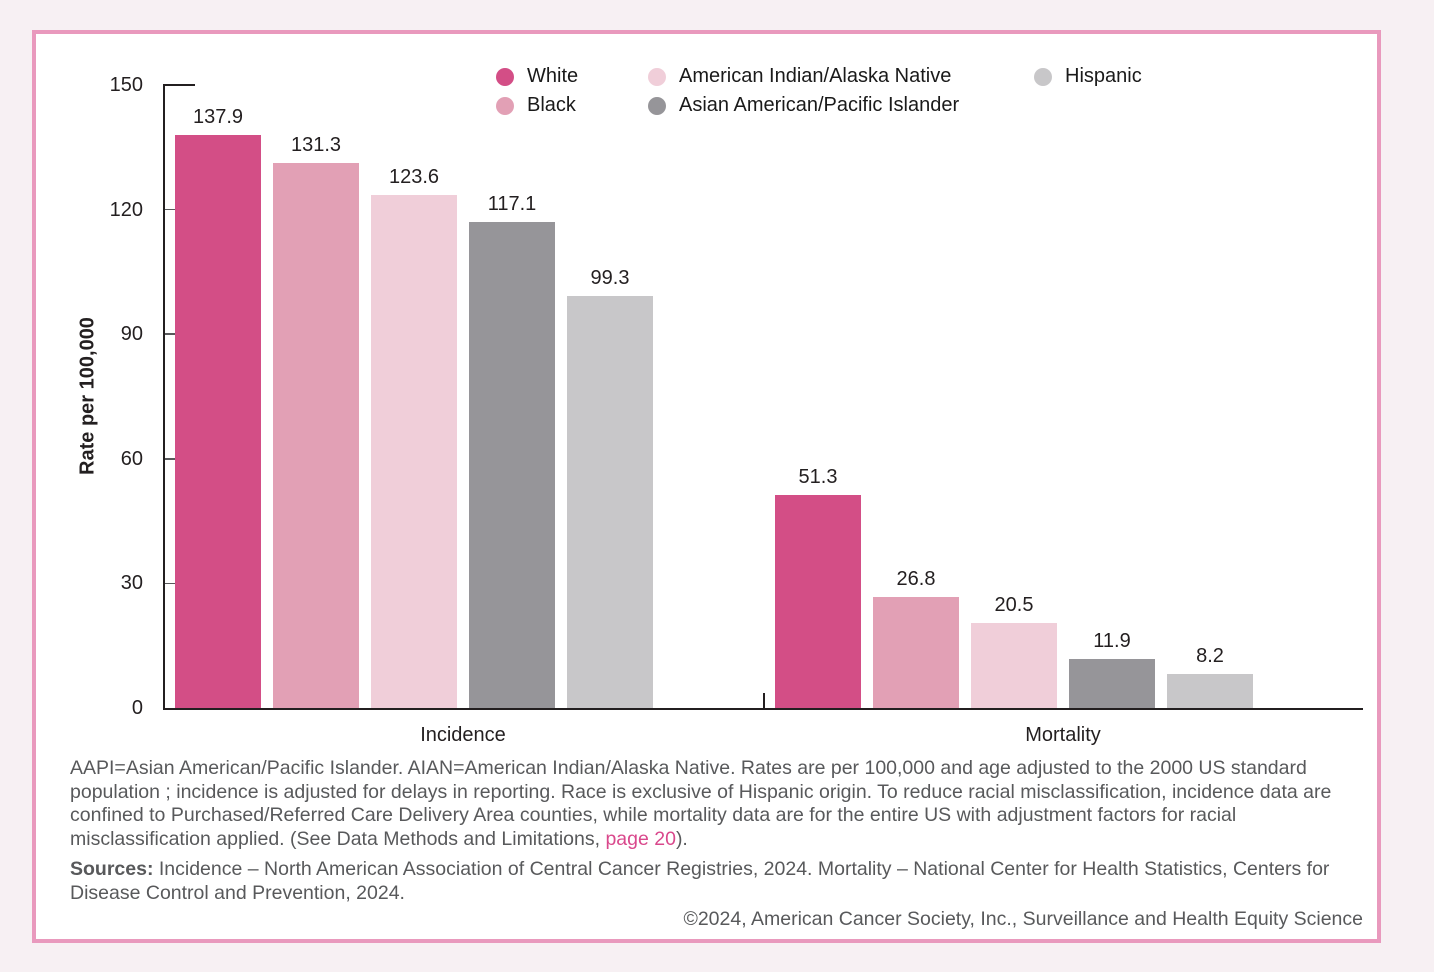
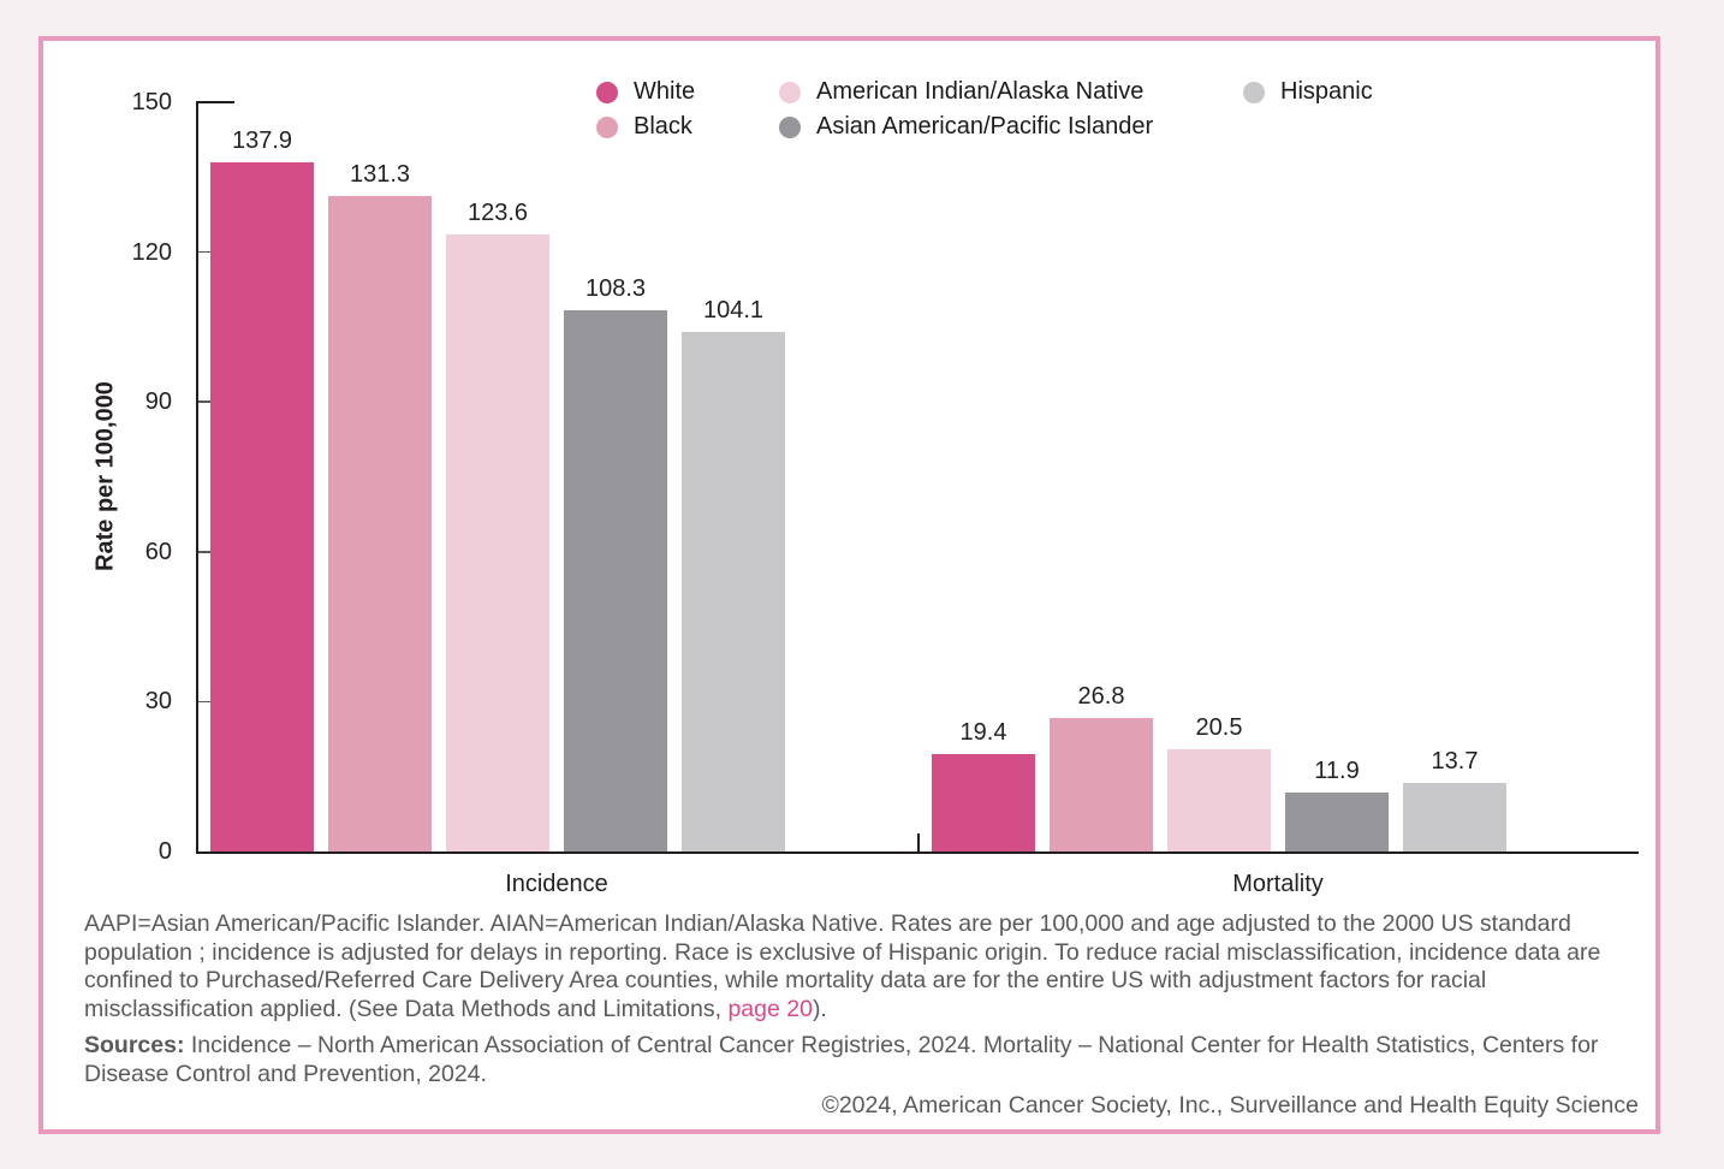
Asian American/Pacific Islander/Incidence: 117.1 -> 108.3
Hispanic/Incidence: 99.3 -> 104.1
White/Mortality: 51.3 -> 19.4
Hispanic/Mortality: 8.2 -> 13.7
